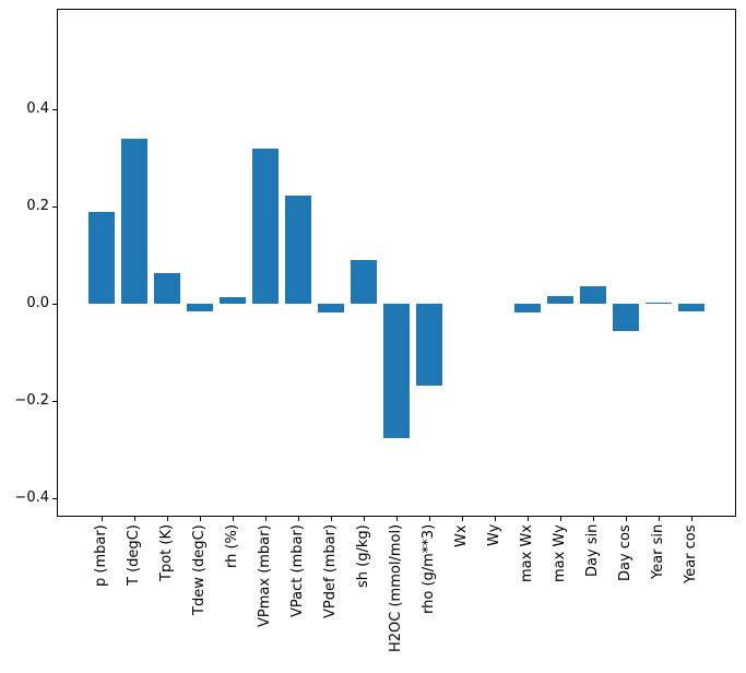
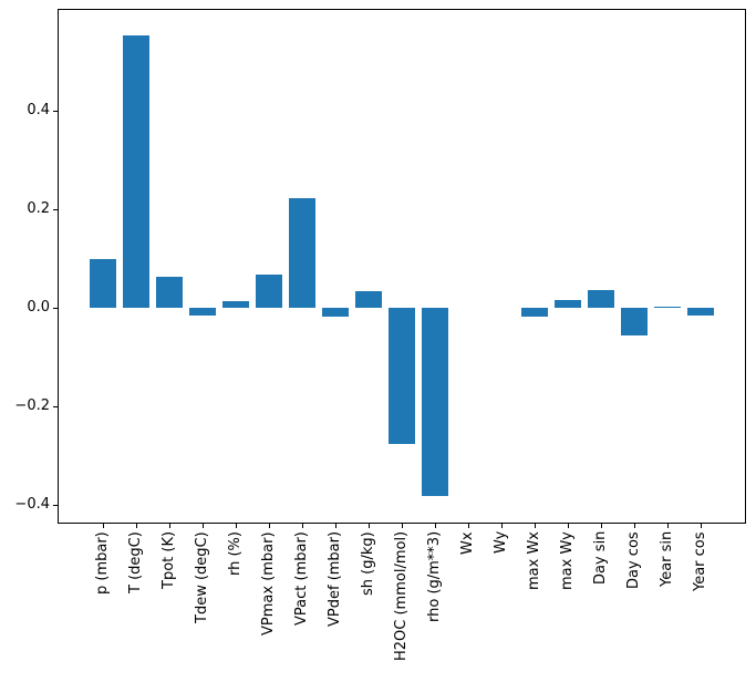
p (mbar): 0.19 -> 0.10
T (degC): 0.34 -> 0.55
VPmax (mbar): 0.32 -> 0.07
sh (g/kg): 0.09 -> 0.03
rho (g/m**3): -0.17 -> -0.38
